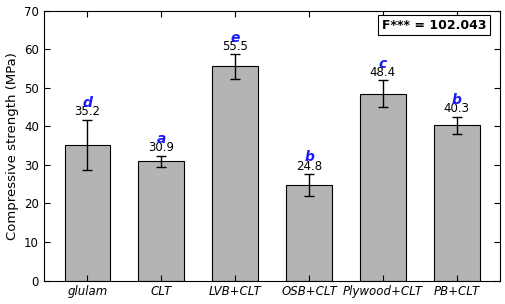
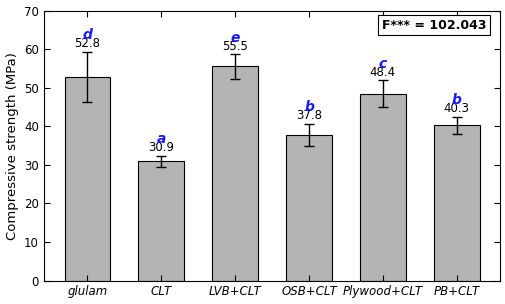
glulam: 35.2 -> 52.8
OSB+CLT: 24.8 -> 37.8
